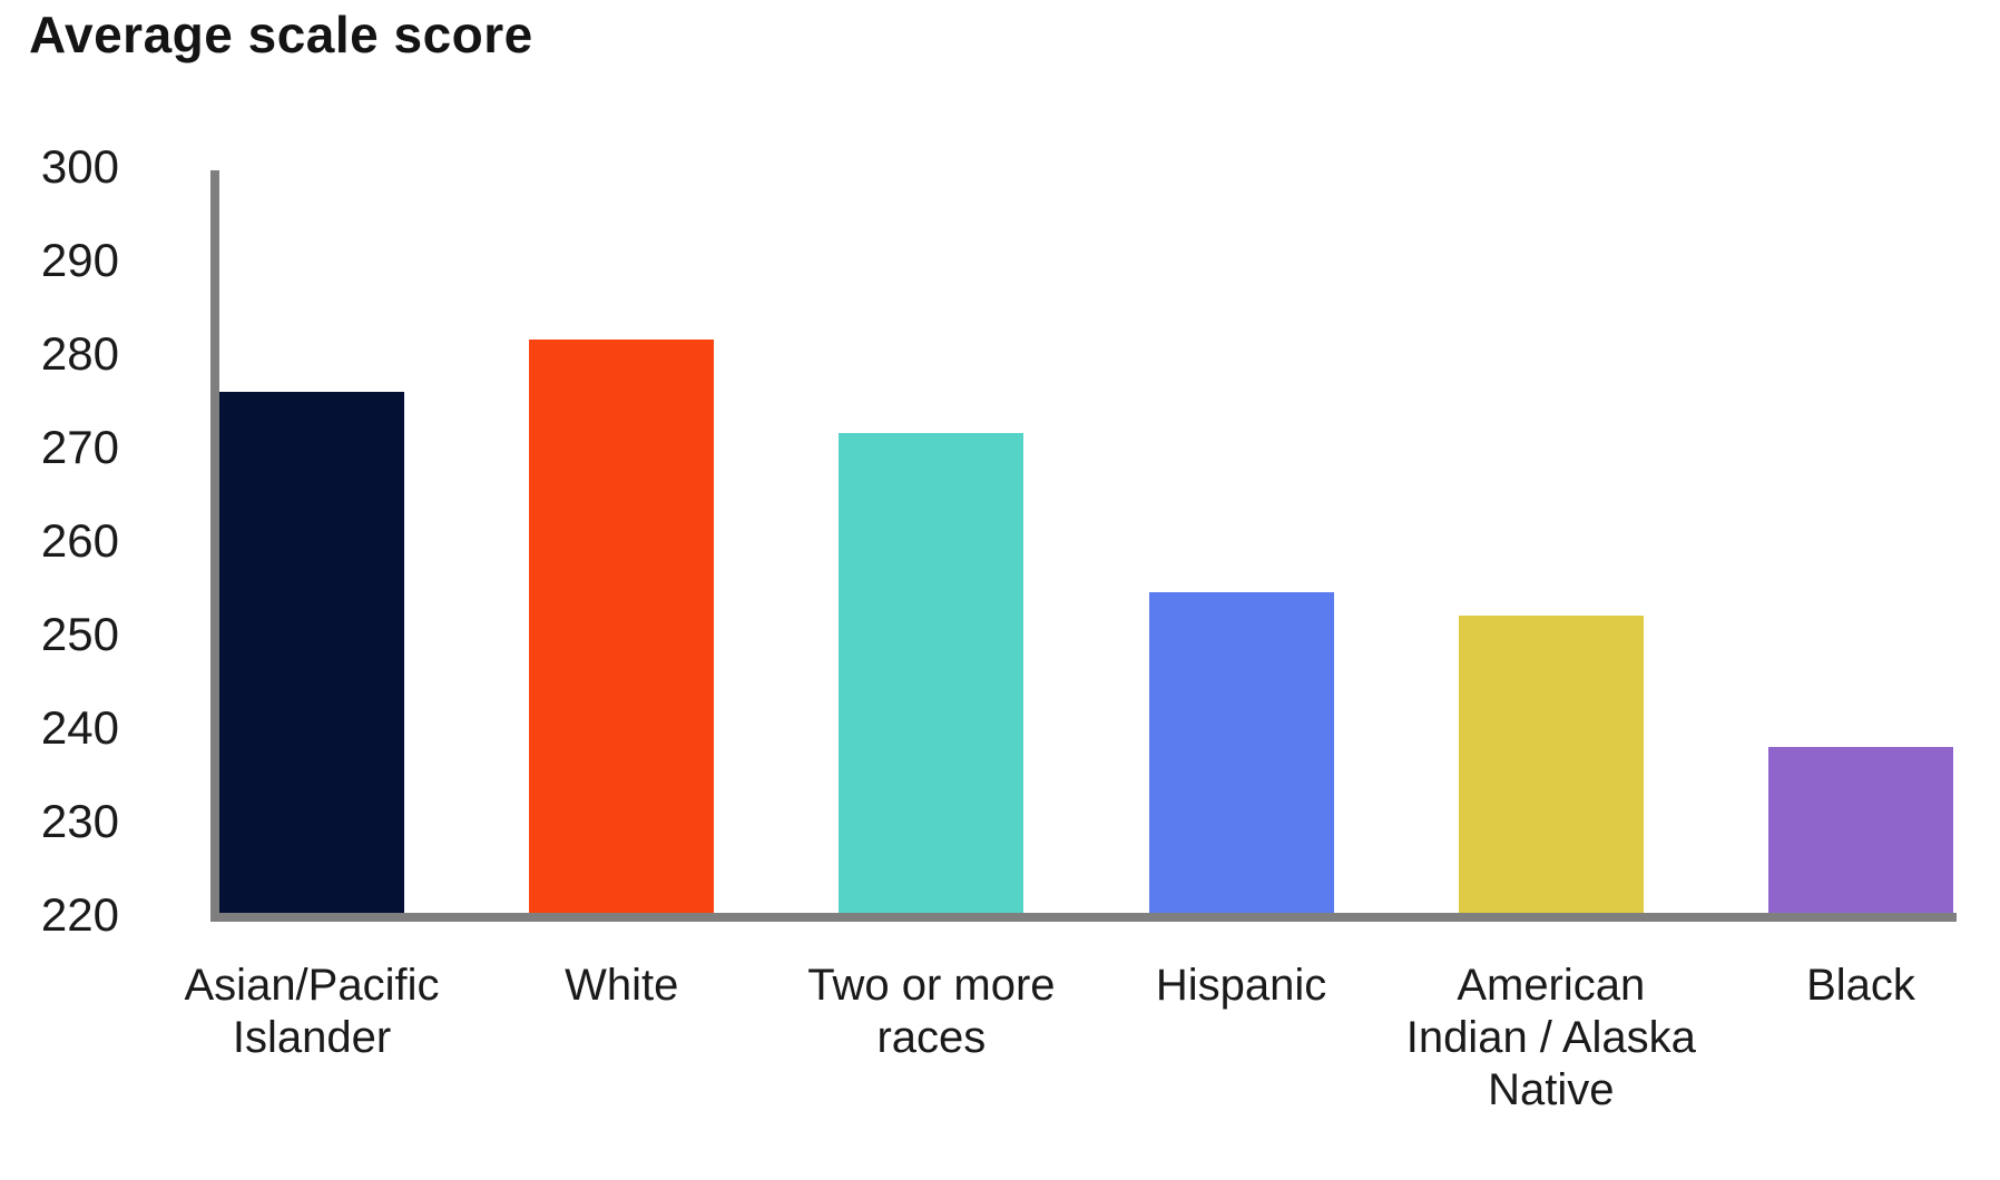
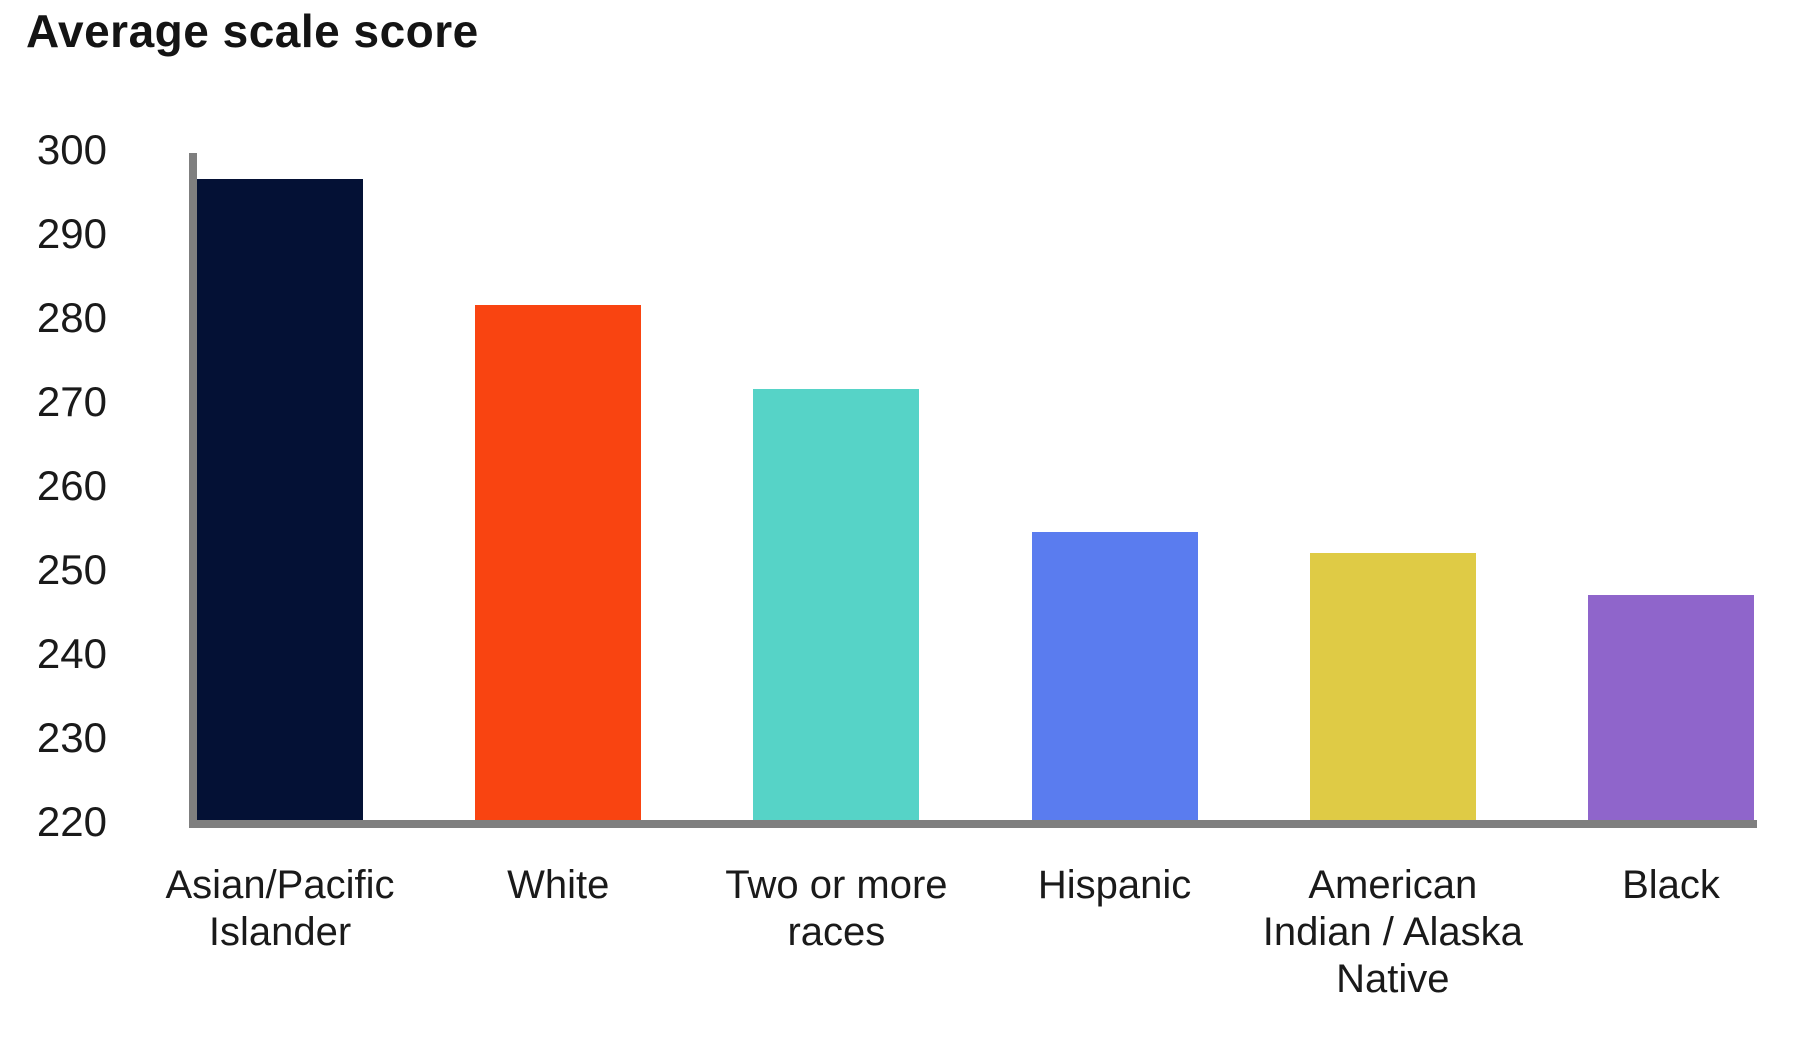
Asian/Pacific Islander: 276 -> 296
Black: 238 -> 247
